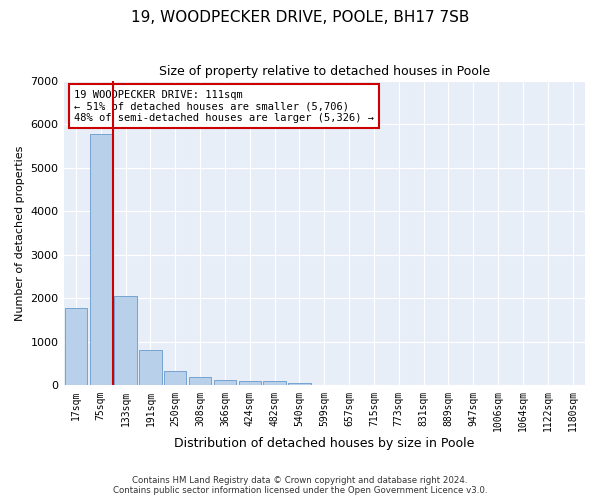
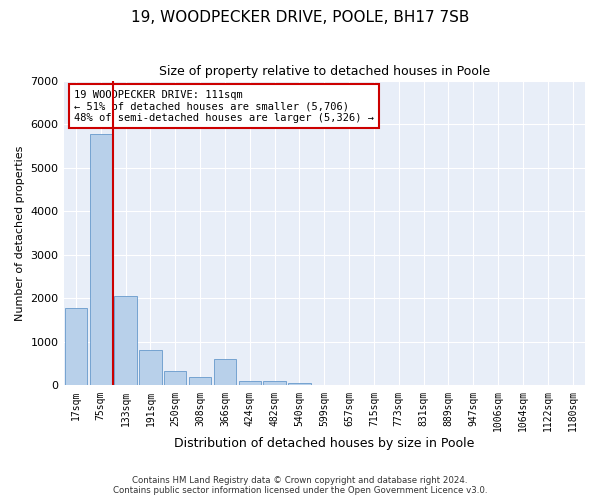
366sqm: 120 -> 600
